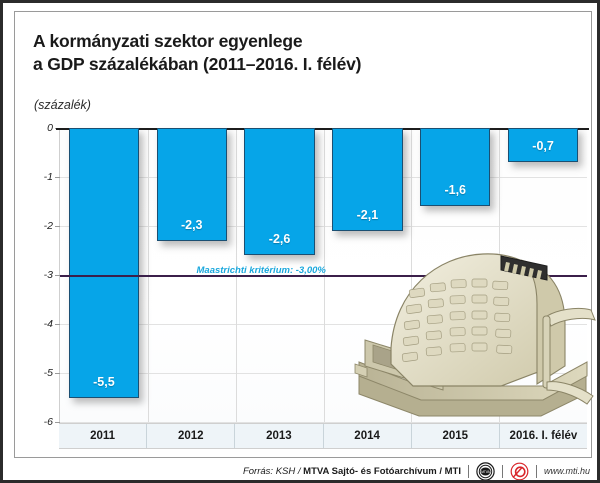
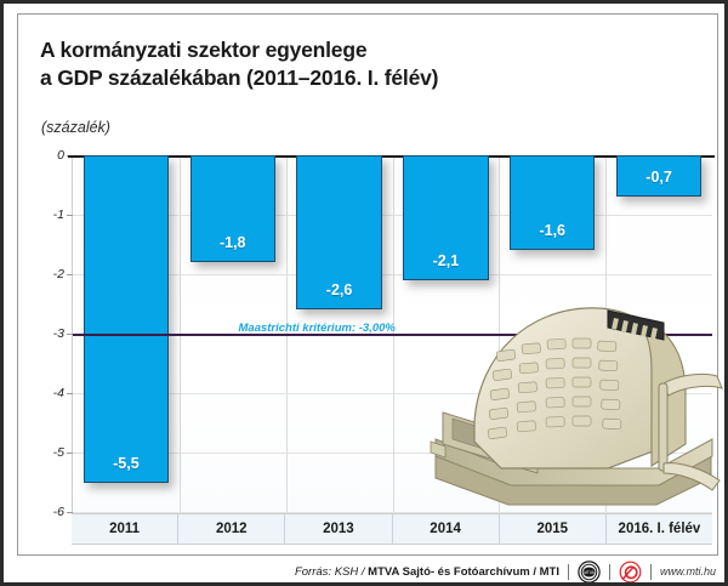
2012: -2,3 -> -1,8
